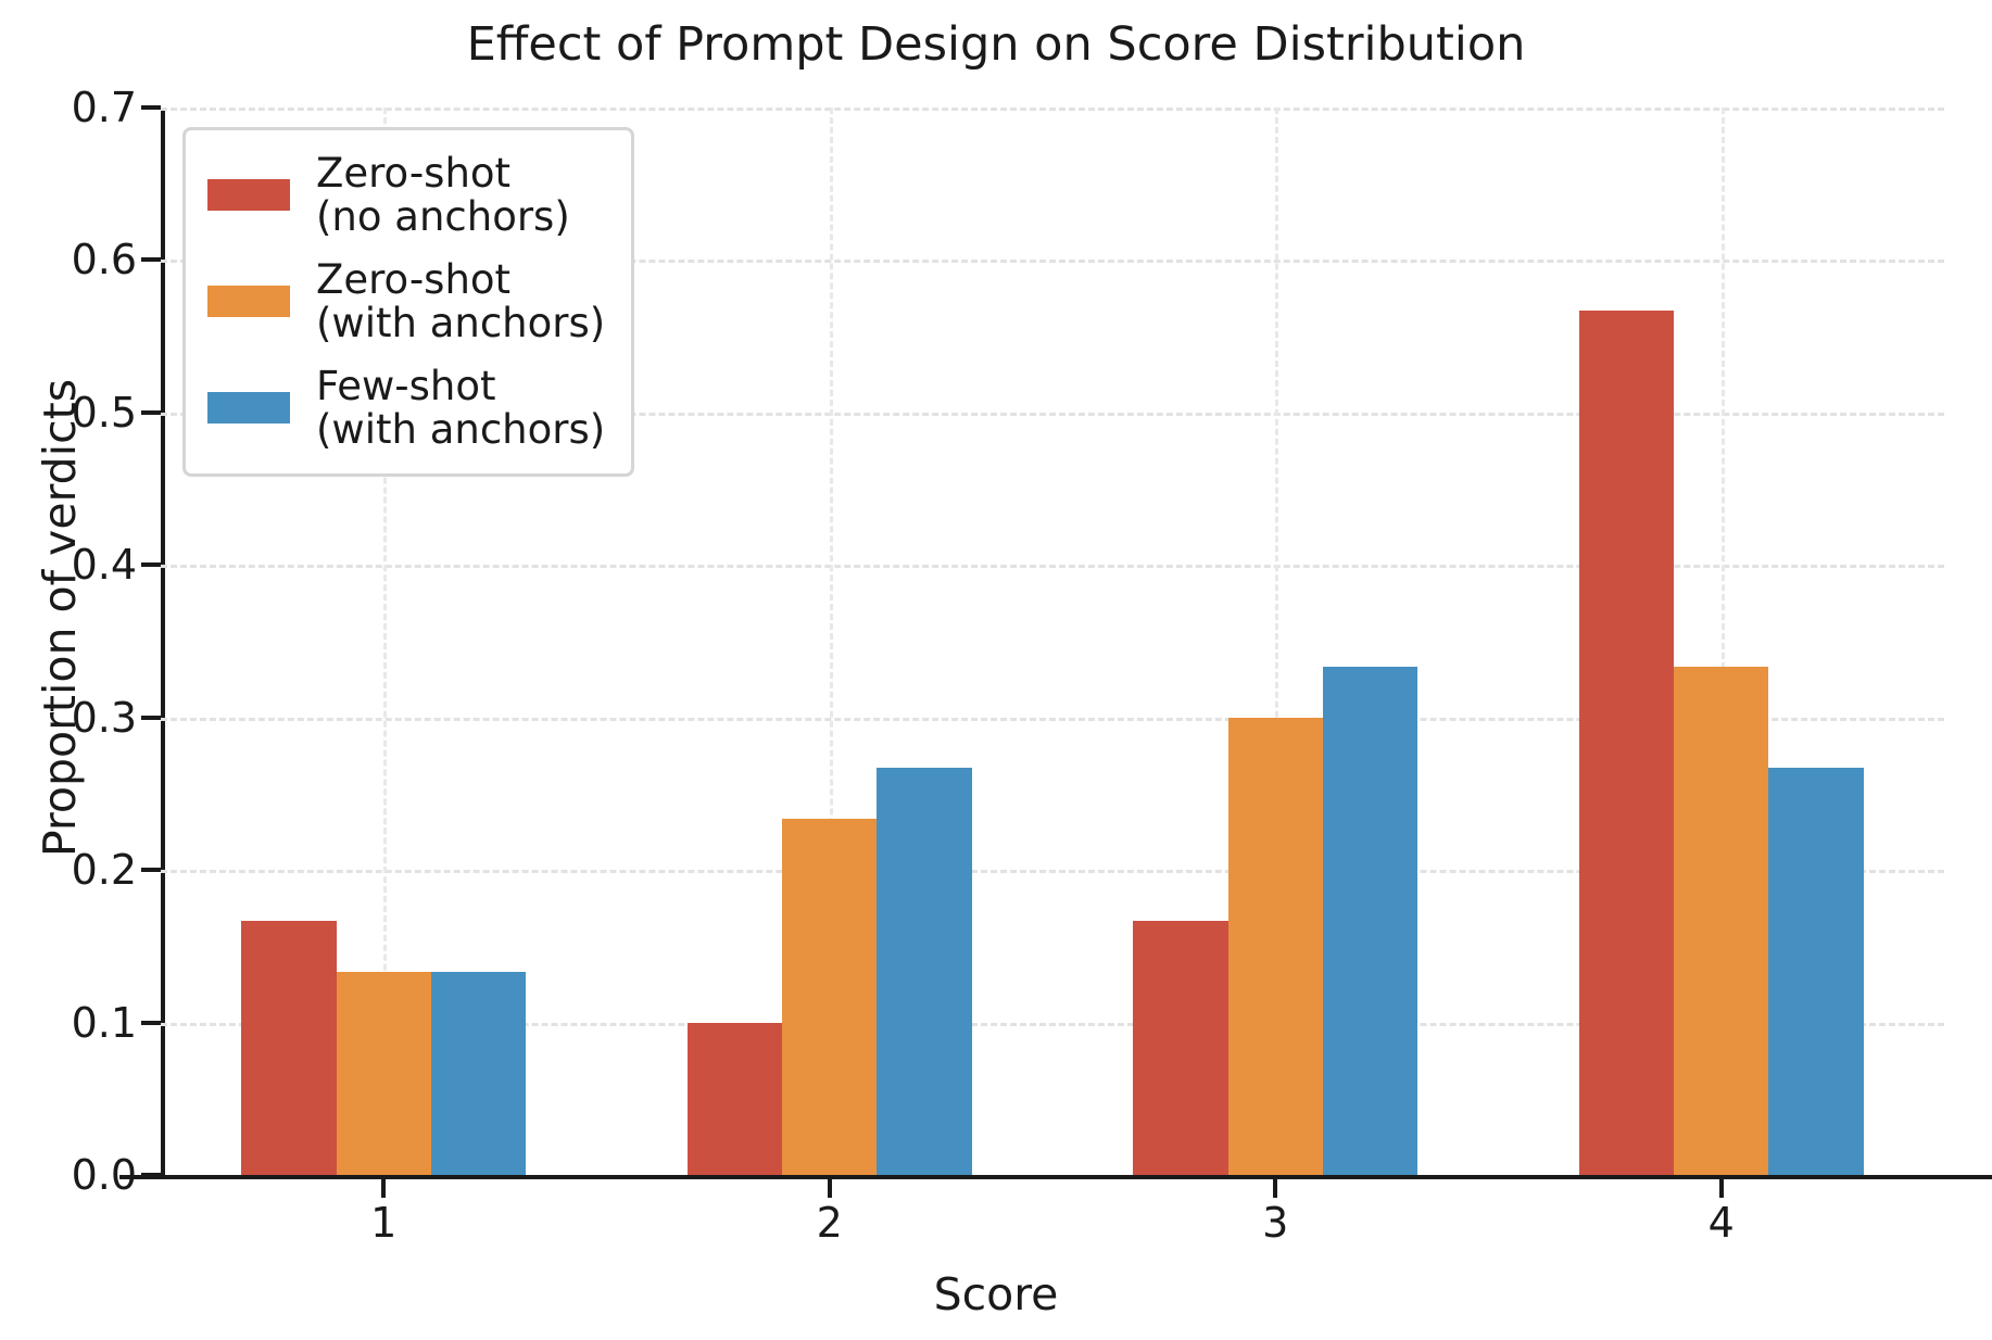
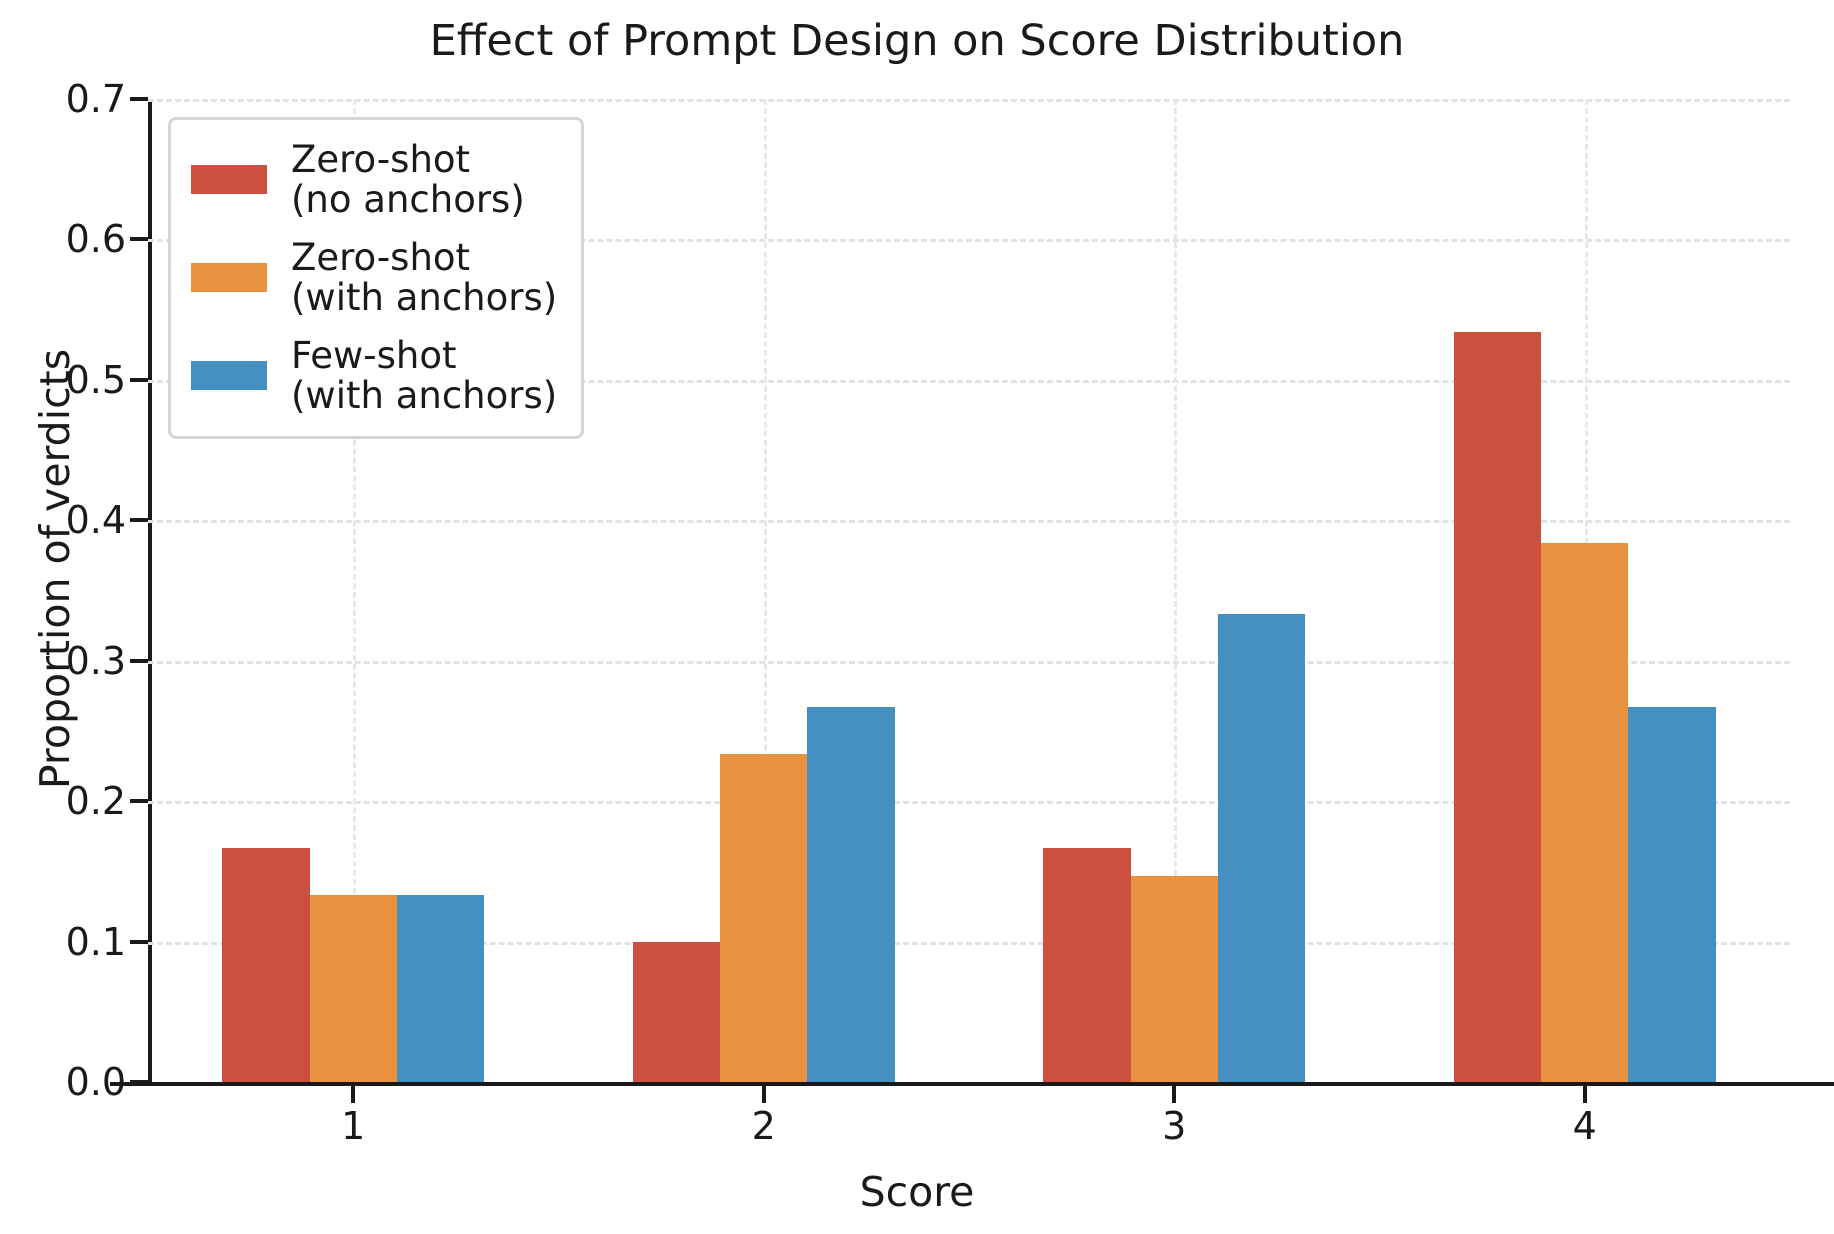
Zero-shot (with anchors)/3: 0.300 -> 0.147
Zero-shot (no anchors)/4: 0.567 -> 0.534
Zero-shot (with anchors)/4: 0.333 -> 0.384
